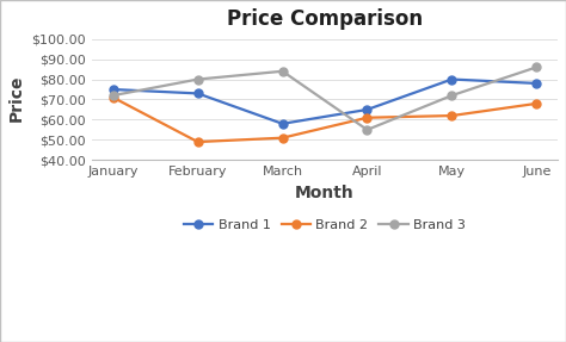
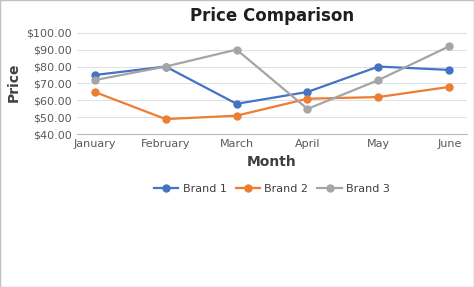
Brand 2/January: $71 -> $65
Brand 1/February: $73 -> $80
Brand 3/March: $84 -> $90
Brand 3/June: $86 -> $92
